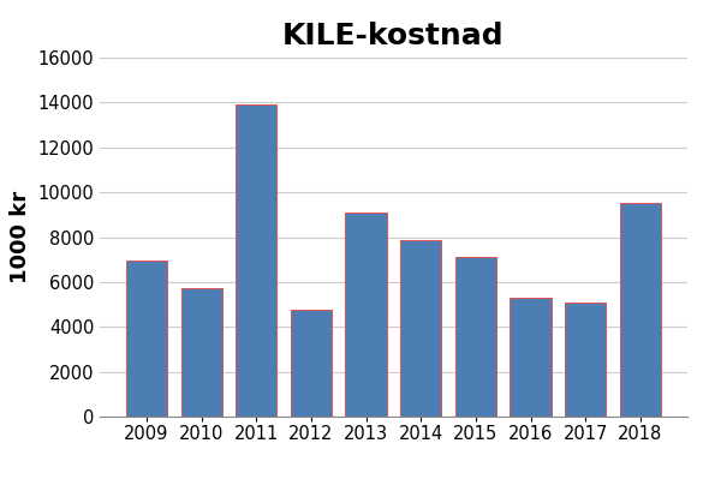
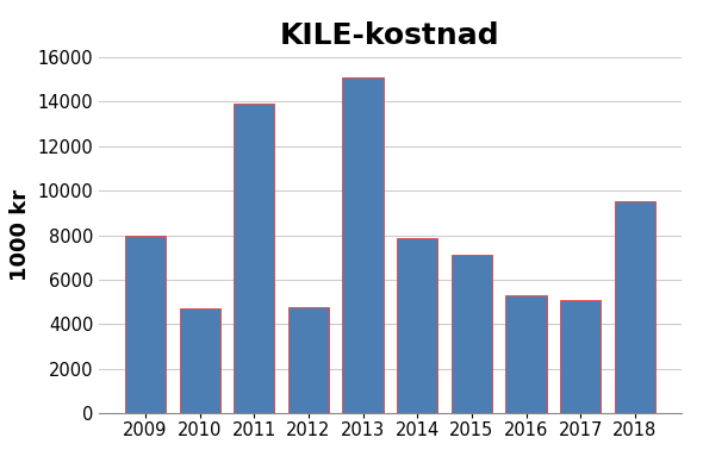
2009: 7000 -> 8000
2010: 5800 -> 4700
2013: 9100 -> 15100
